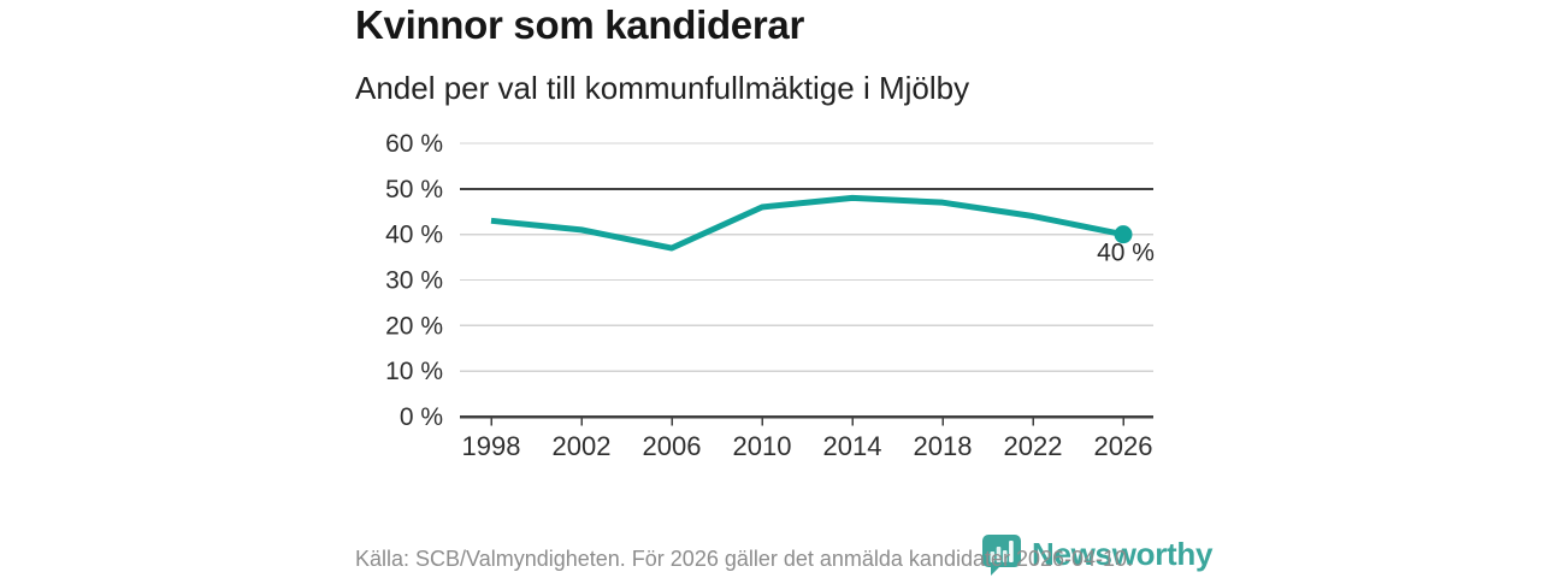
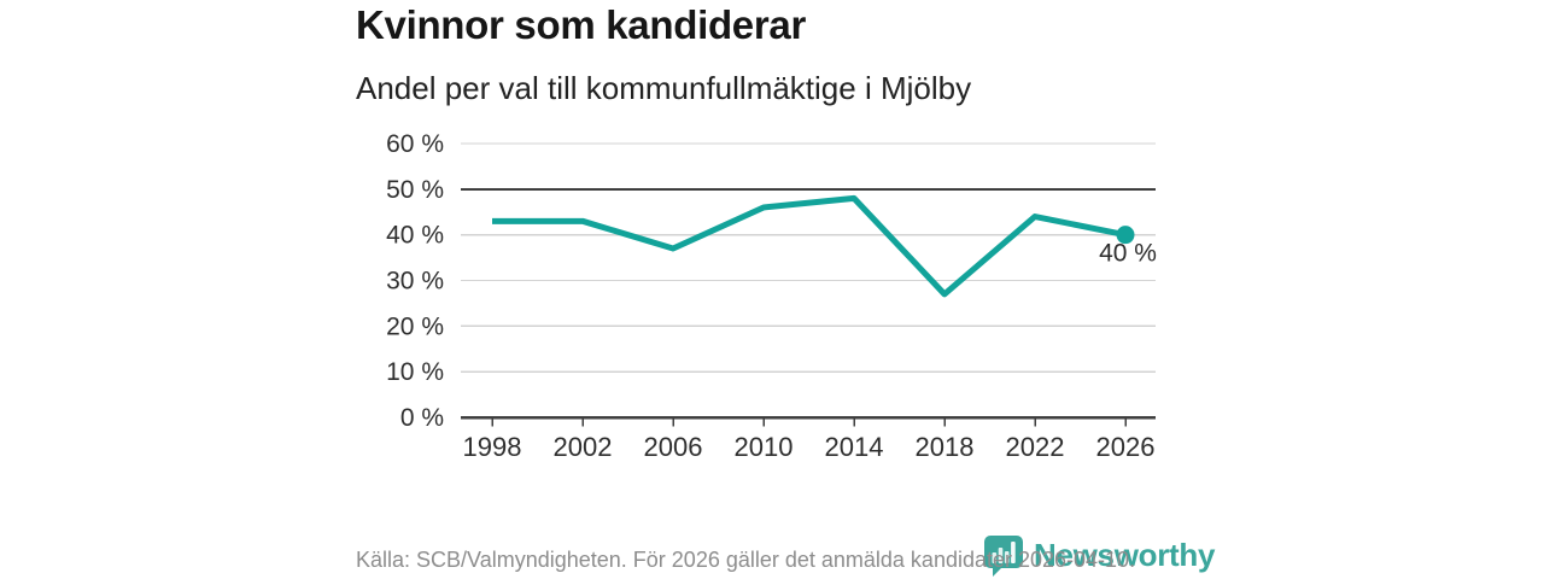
2002: 41% -> 43%
2018: 47% -> 27%
